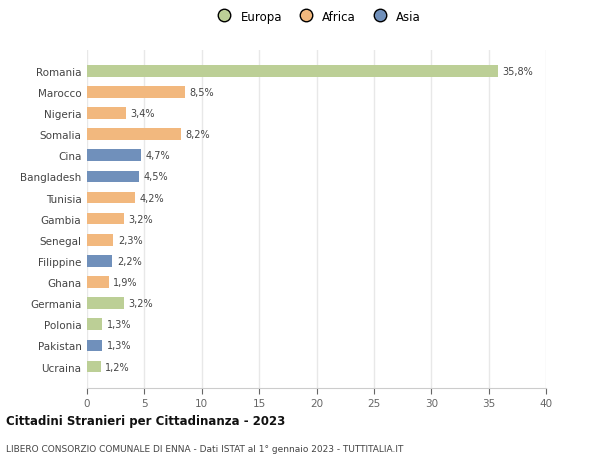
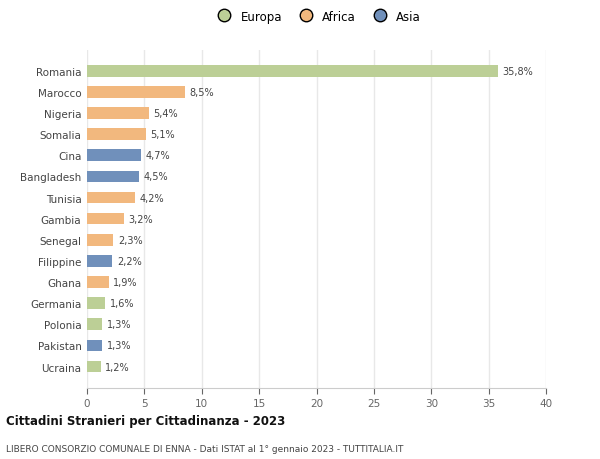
Nigeria: 3,4% -> 5,4%
Somalia: 8,2% -> 5,1%
Germania: 3,2% -> 1,6%
